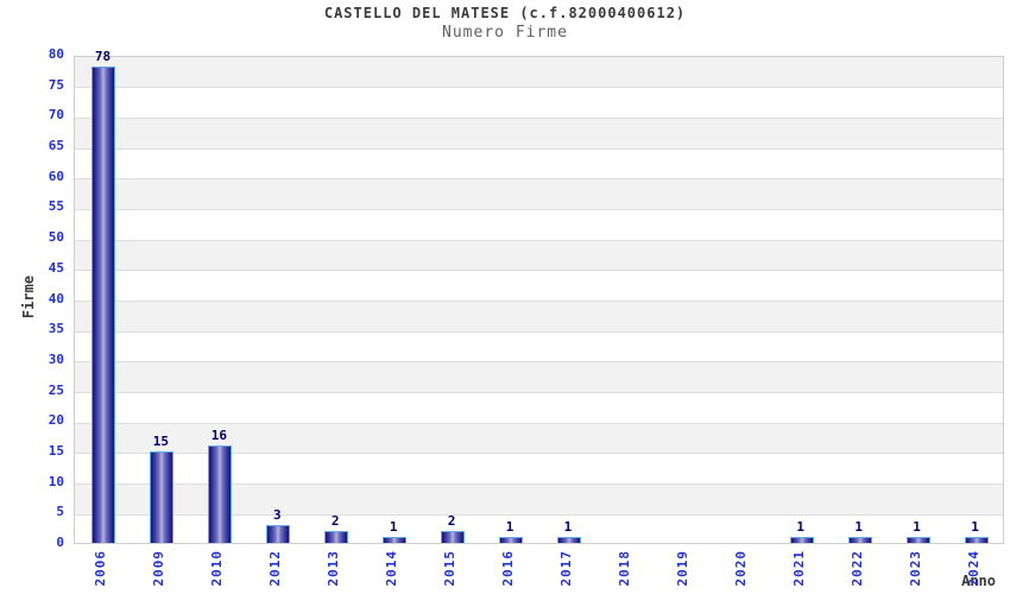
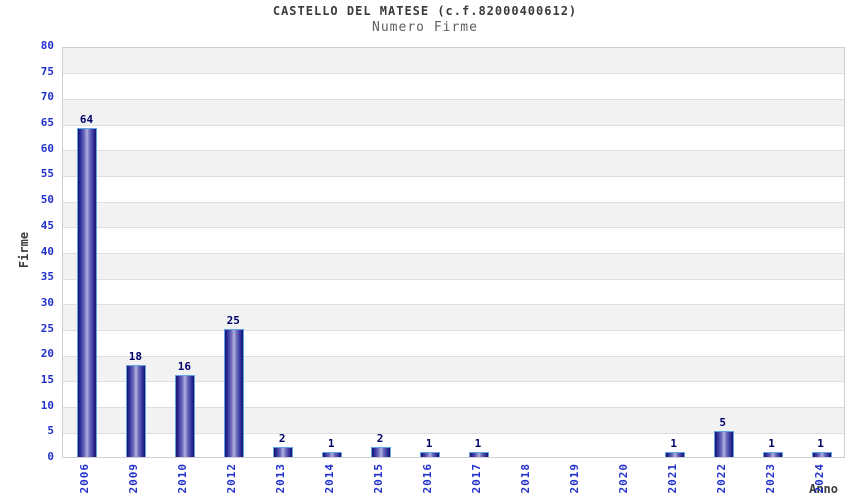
2006: 78 -> 64
2009: 15 -> 18
2012: 3 -> 25
2022: 1 -> 5
